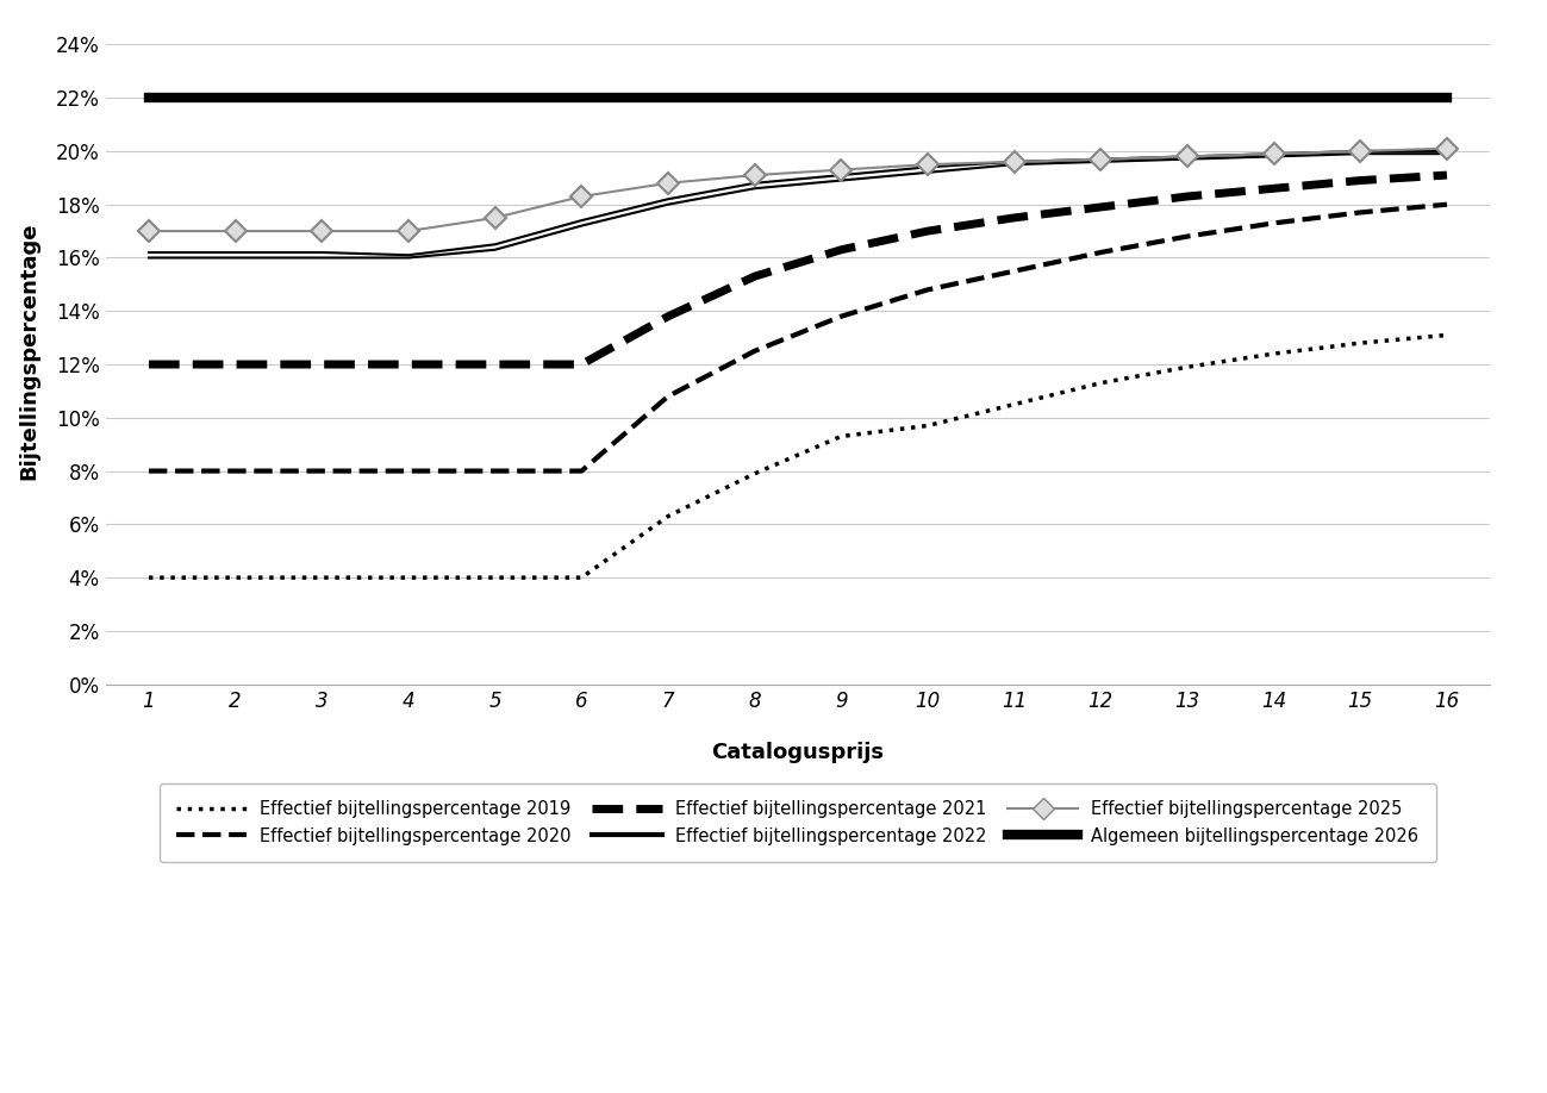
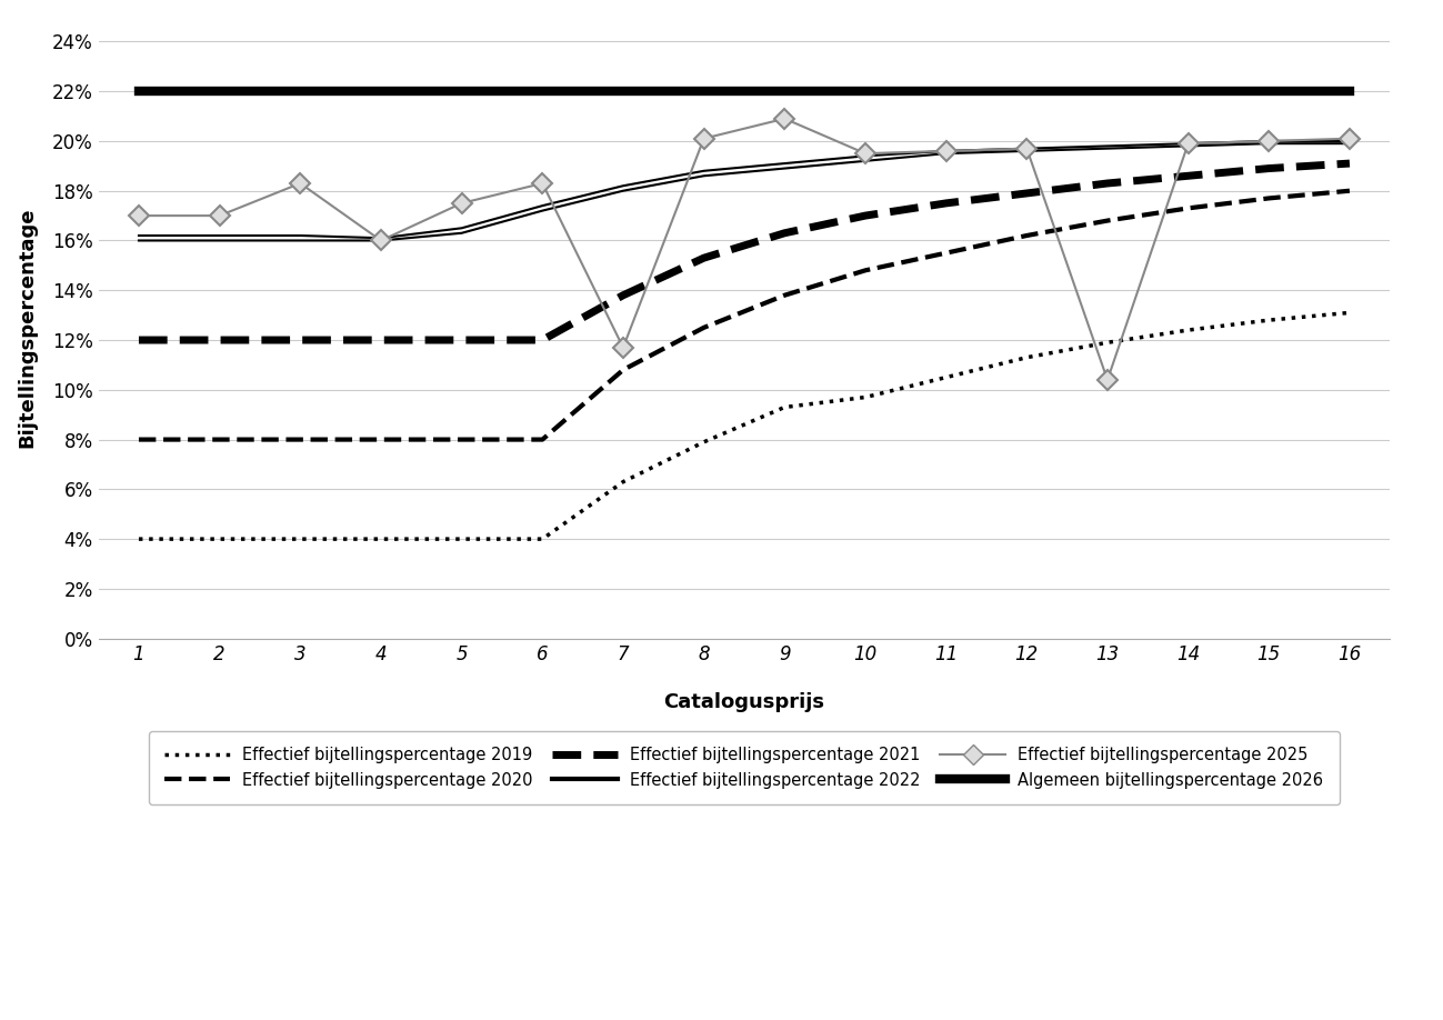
Effectief bijtellingspercentage 2025/3: 17.0% -> 18.3%
Effectief bijtellingspercentage 2025/4: 17.0% -> 16.0%
Effectief bijtellingspercentage 2025/7: 18.8% -> 11.7%
Effectief bijtellingspercentage 2025/8: 19.1% -> 20.1%
Effectief bijtellingspercentage 2025/9: 19.3% -> 20.9%
Effectief bijtellingspercentage 2025/13: 19.8% -> 10.4%
